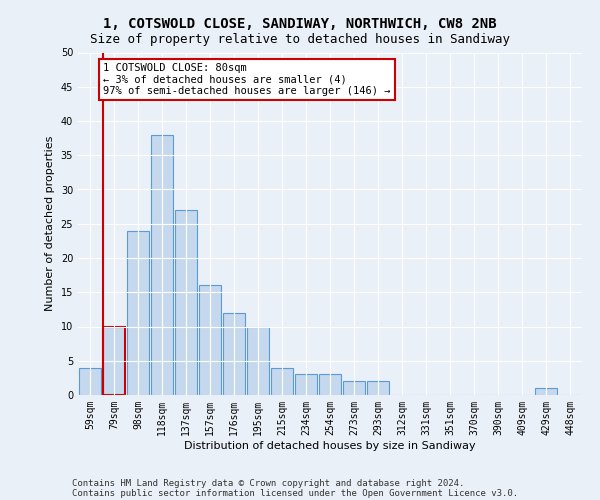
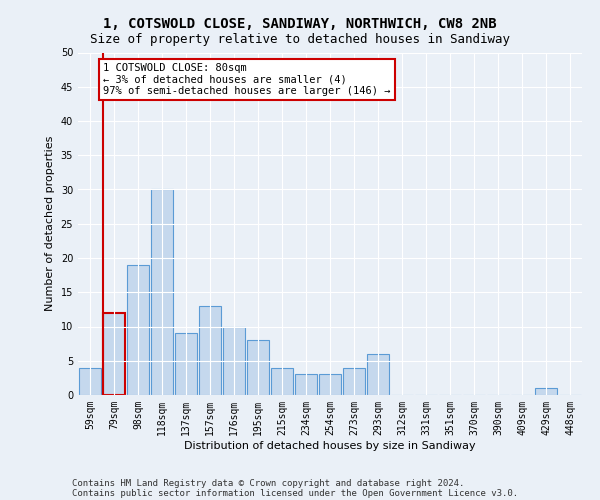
79sqm: 10 -> 12
98sqm: 24 -> 19
118sqm: 38 -> 30
137sqm: 27 -> 9
157sqm: 16 -> 13
176sqm: 12 -> 10
195sqm: 10 -> 8
273sqm: 2 -> 4
293sqm: 2 -> 6
